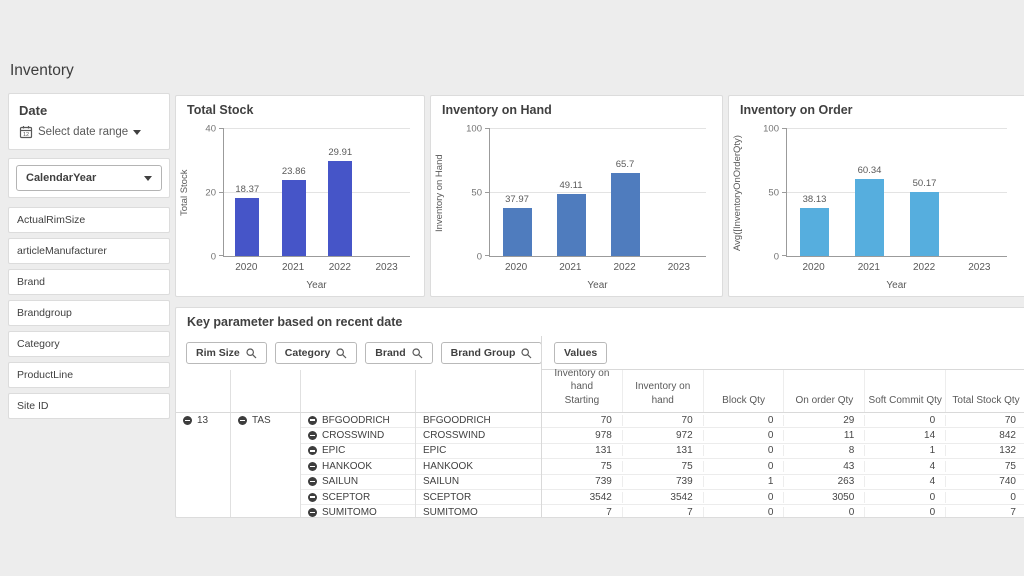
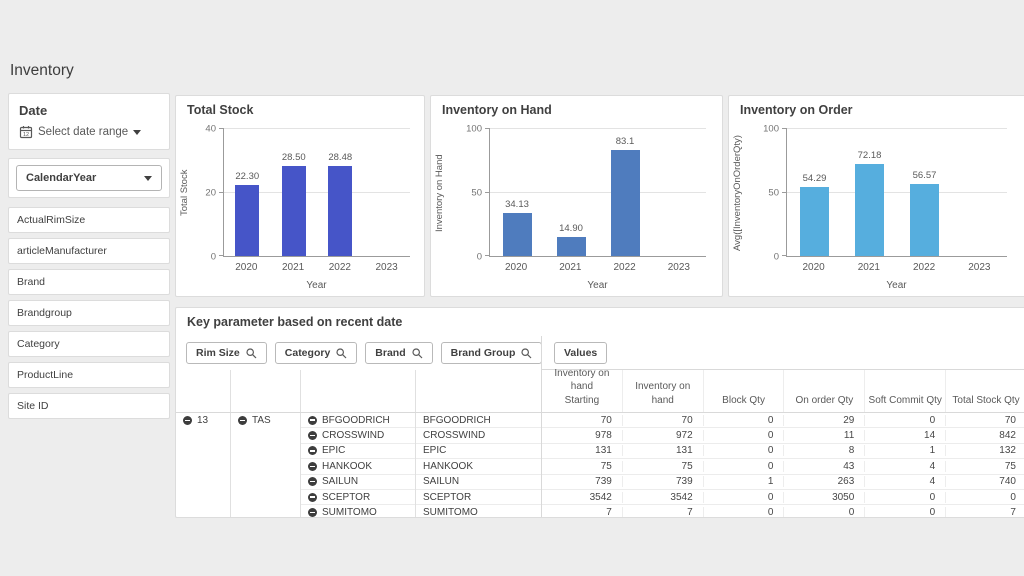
Total Stock/2020: 18.37 -> 22.30
Total Stock/2021: 23.86 -> 28.50
Total Stock/2022: 29.91 -> 28.48
Inventory on Hand/2020: 37.97 -> 34.13
Inventory on Hand/2021: 49.11 -> 14.90
Inventory on Hand/2022: 65.7 -> 83.1
Inventory on Order/2020: 38.13 -> 54.29
Inventory on Order/2021: 60.34 -> 72.18
Inventory on Order/2022: 50.17 -> 56.57
